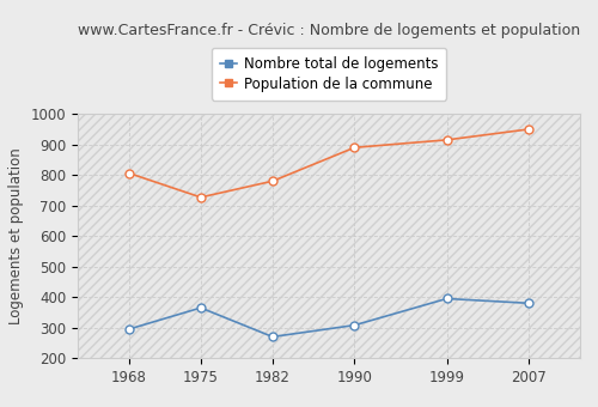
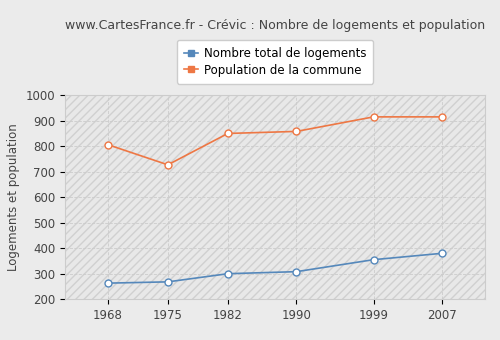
Nombre total de logements/1968: 295 -> 263
Nombre total de logements/1975: 365 -> 268
Nombre total de logements/1982: 270 -> 300
Population de la commune/1982: 780 -> 850
Population de la commune/1990: 890 -> 858
Nombre total de logements/1999: 395 -> 355
Population de la commune/2007: 950 -> 915
